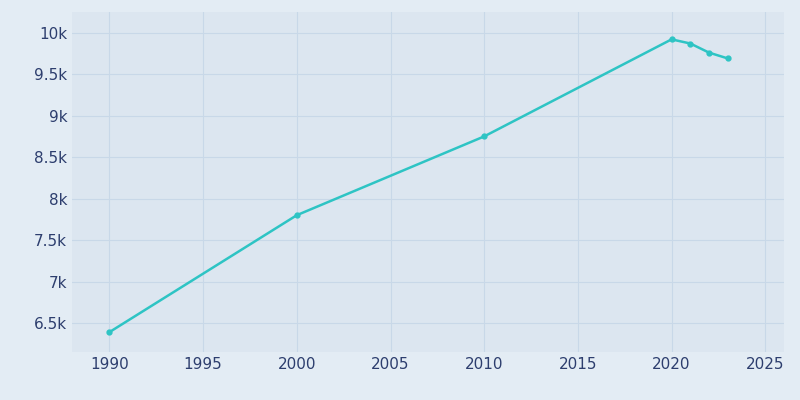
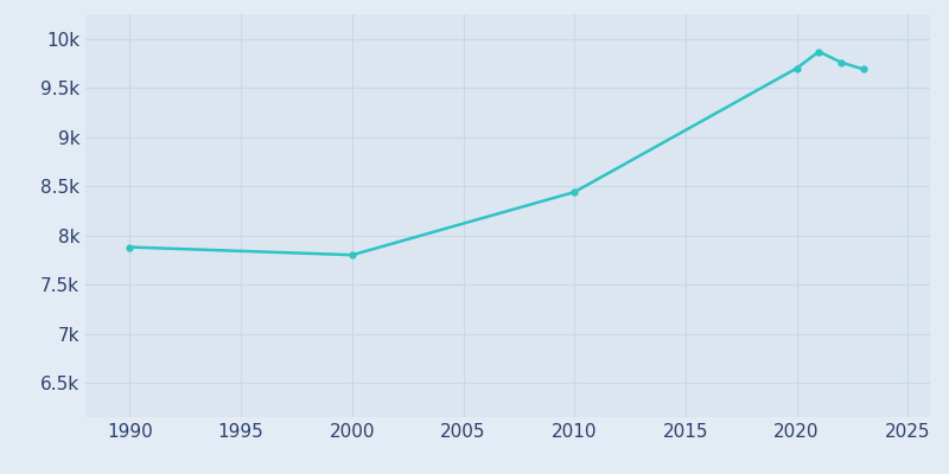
1990: 6.39k -> 7.88k
2010: 8.75k -> 8.44k
2020: 9.92k -> 9.70k
